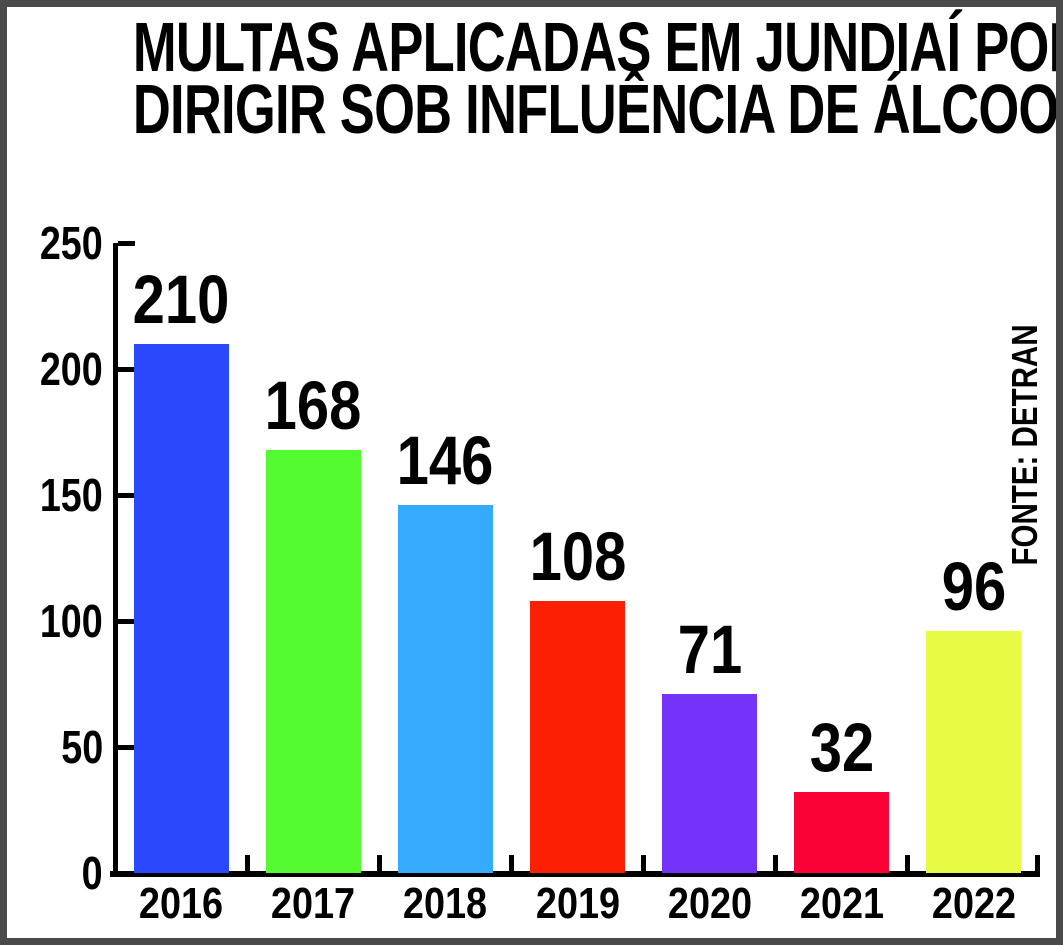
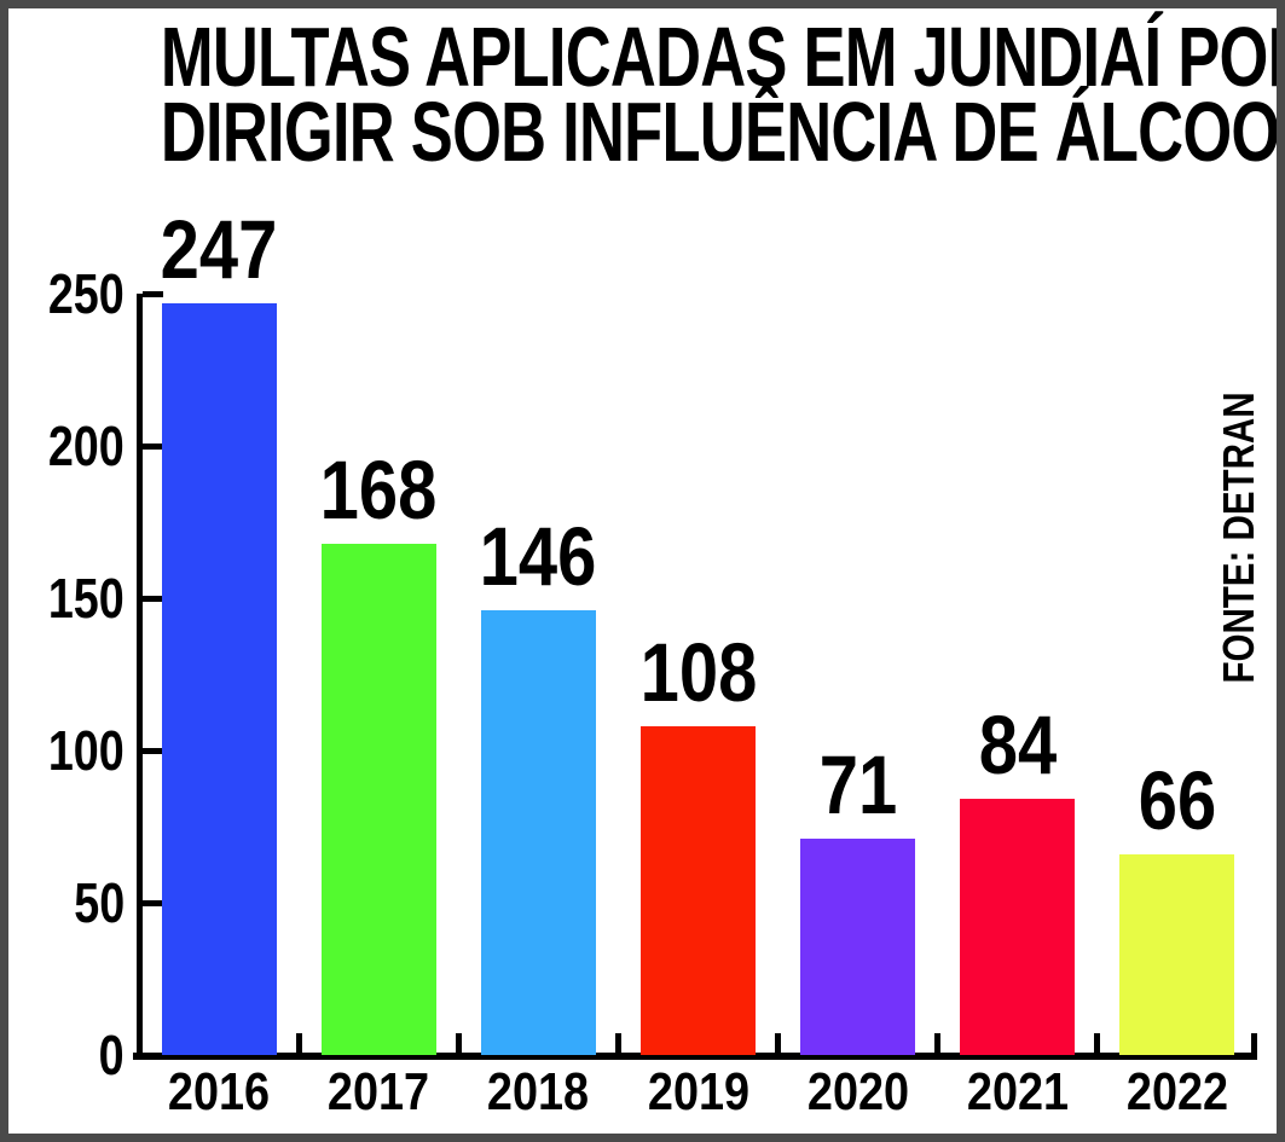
2016: 210 -> 247
2021: 32 -> 84
2022: 96 -> 66
